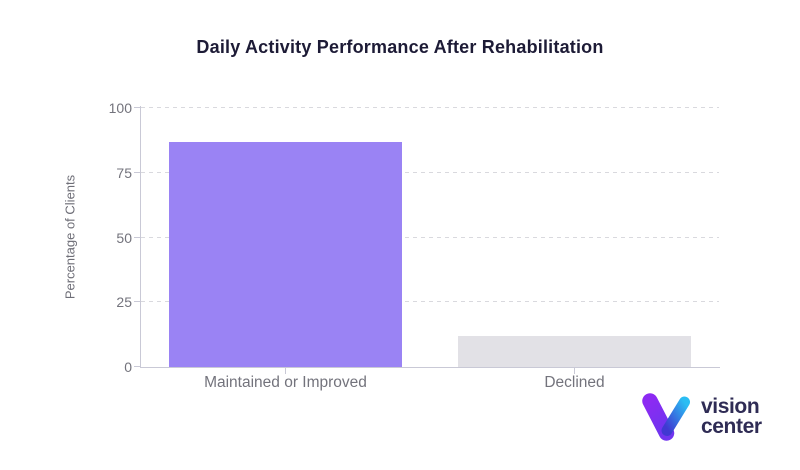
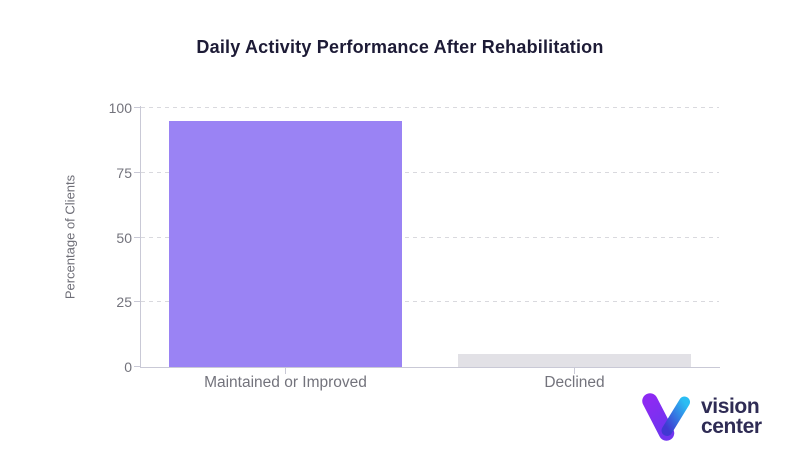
Maintained or Improved: 87 -> 95
Declined: 12 -> 5
